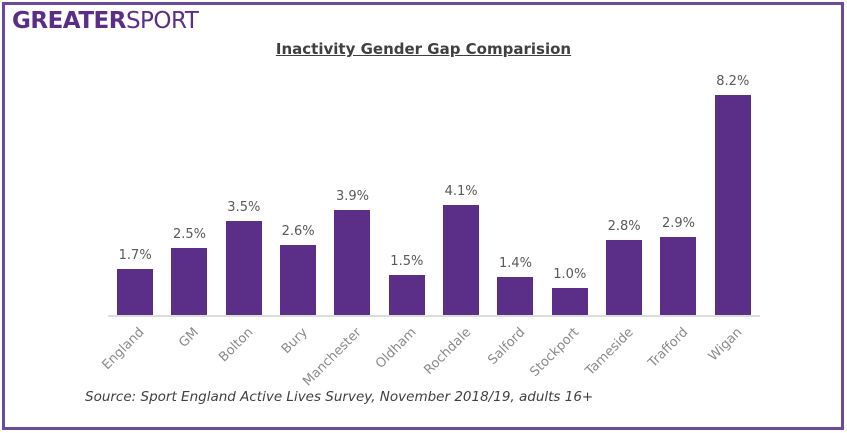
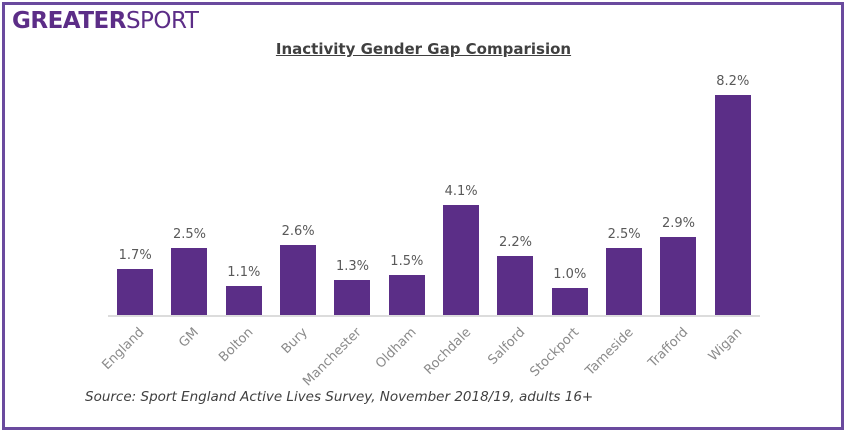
Bolton: 3.5% -> 1.1%
Manchester: 3.9% -> 1.3%
Salford: 1.4% -> 2.2%
Tameside: 2.8% -> 2.5%
